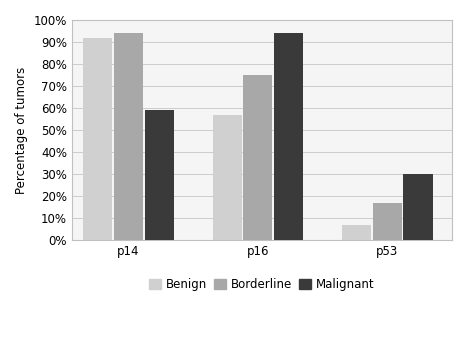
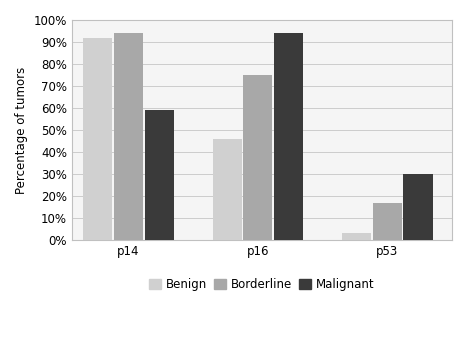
Benign/p16: 57% -> 46%
Benign/p53: 7% -> 3%
